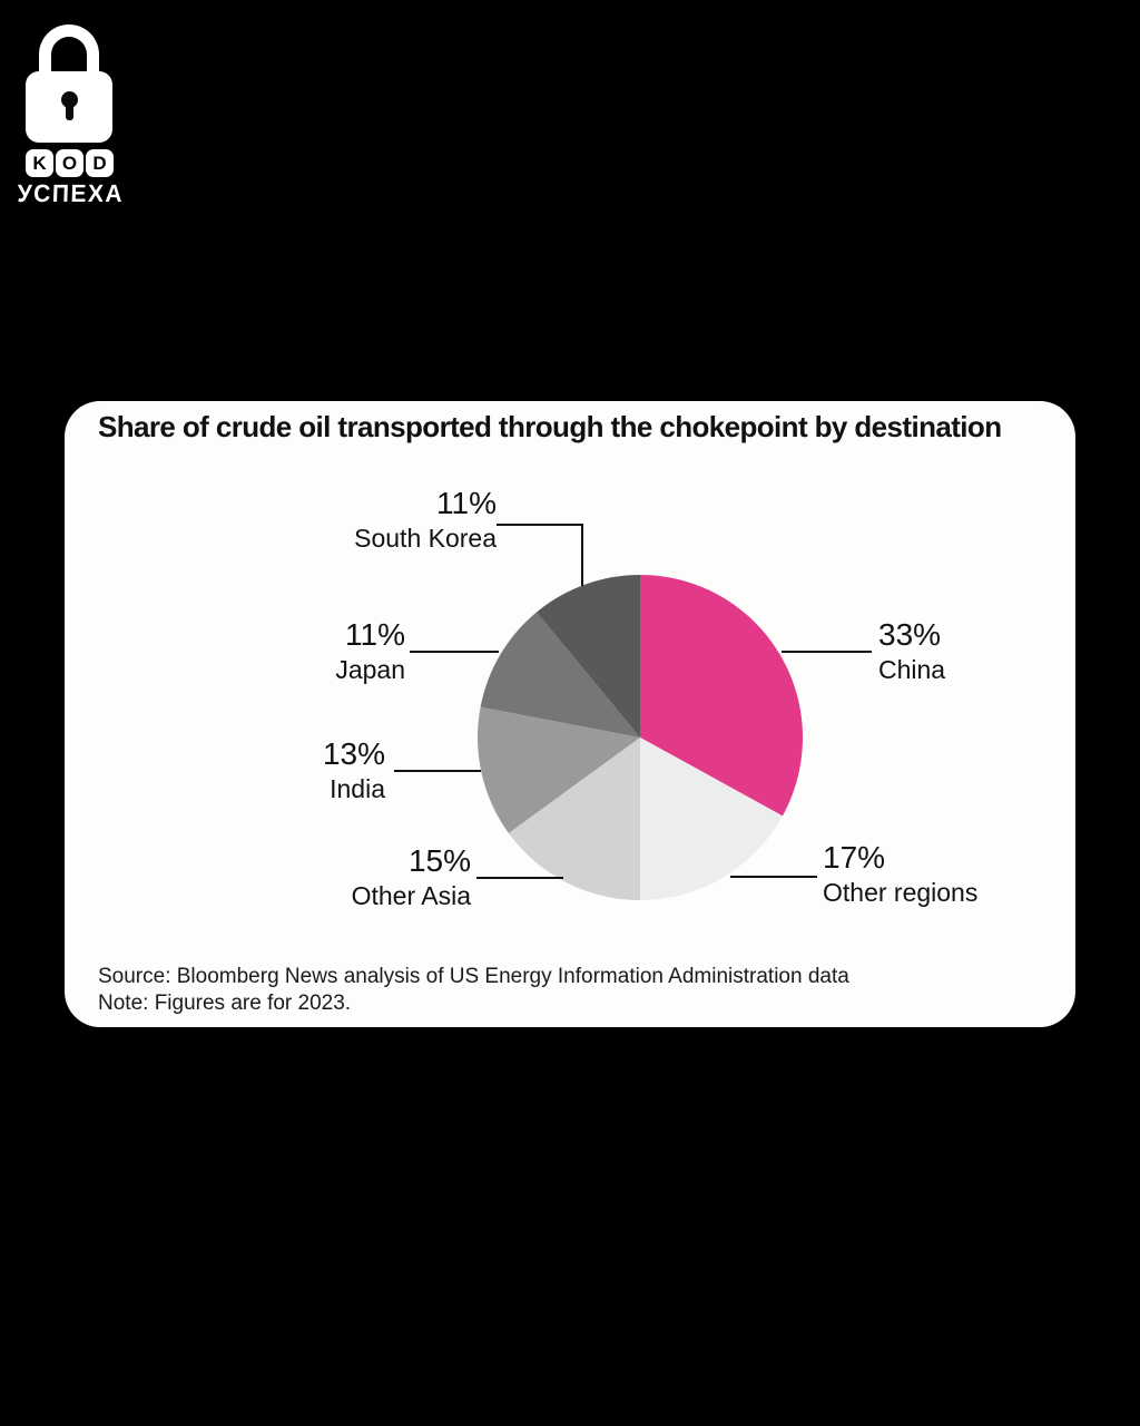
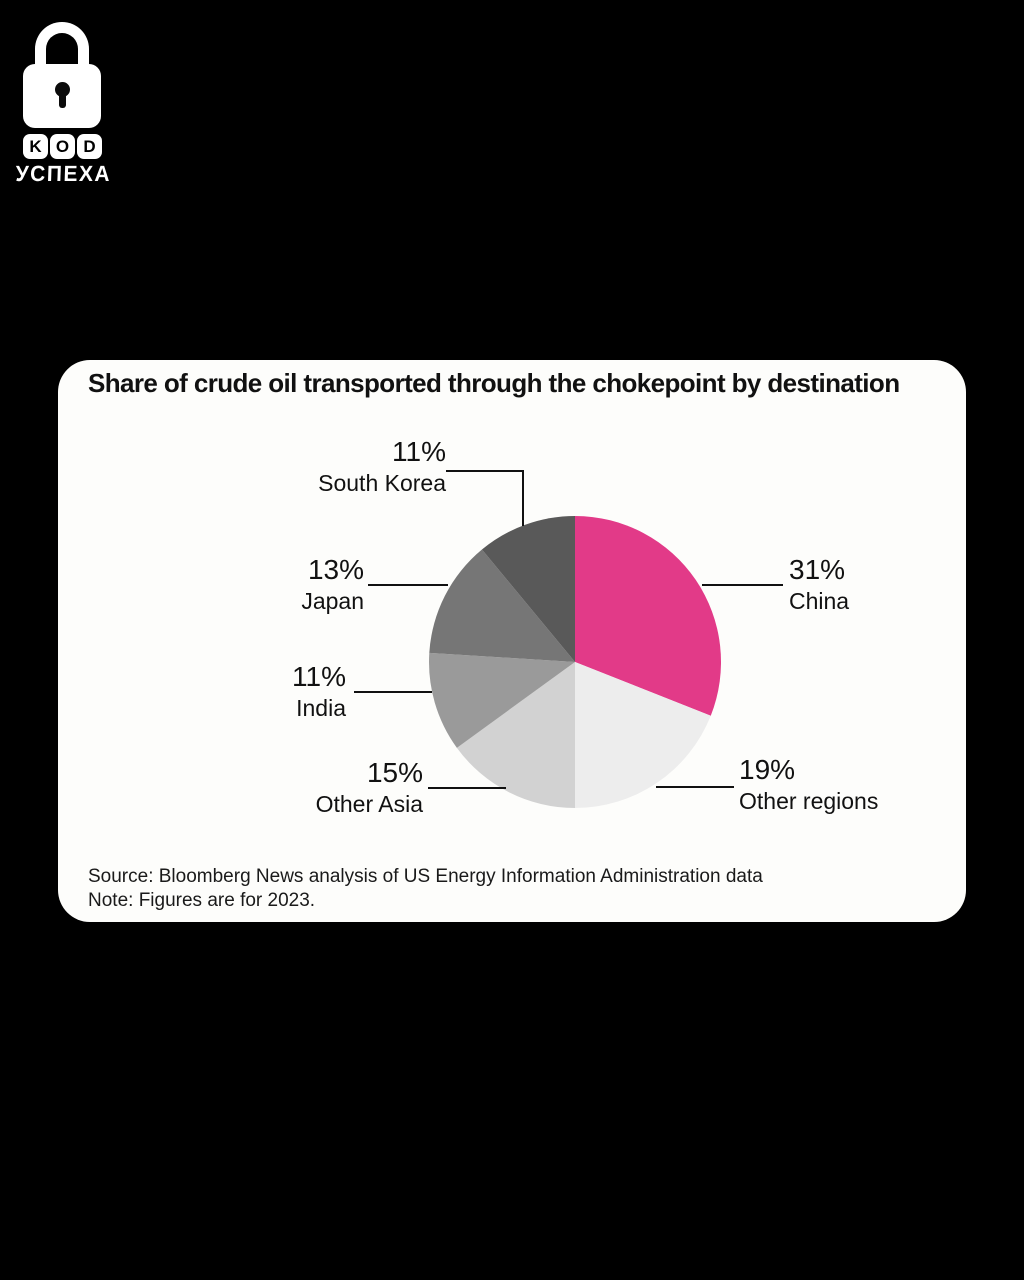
China: 33% -> 31%
Other regions: 17% -> 19%
India: 13% -> 11%
Japan: 11% -> 13%
